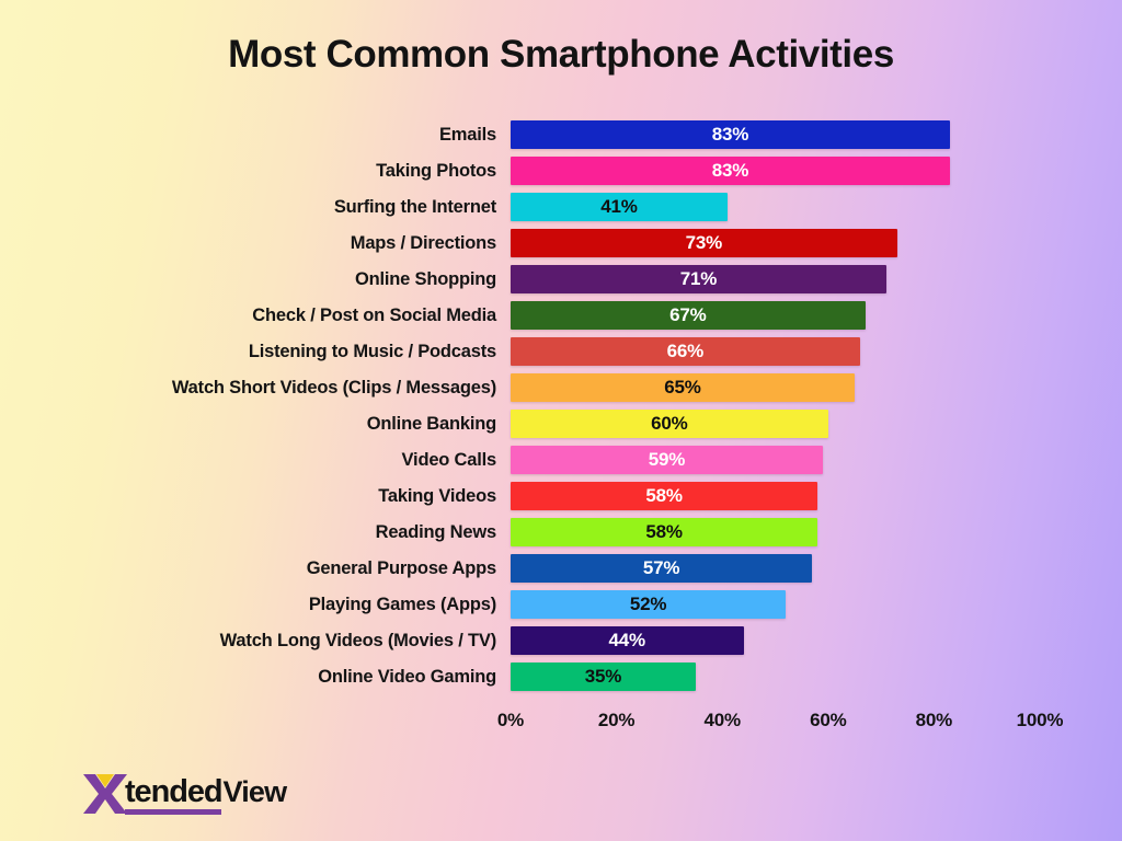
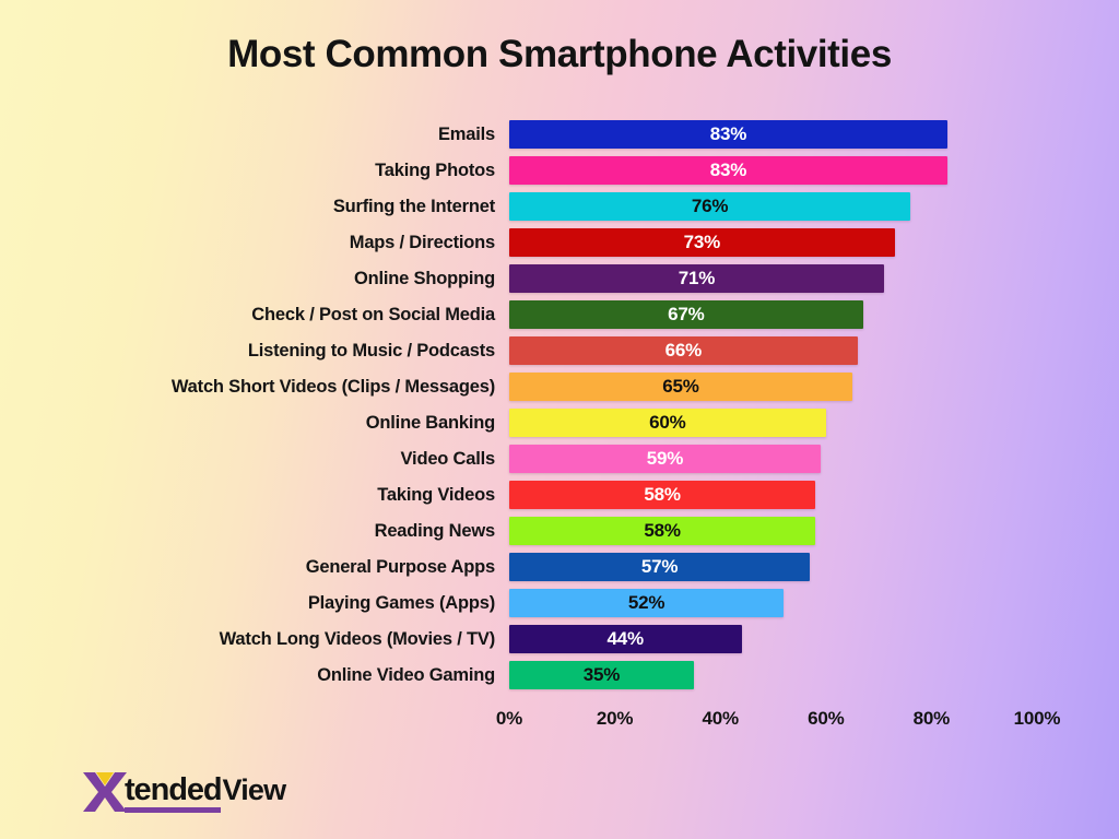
Surfing the Internet: 41% -> 76%
